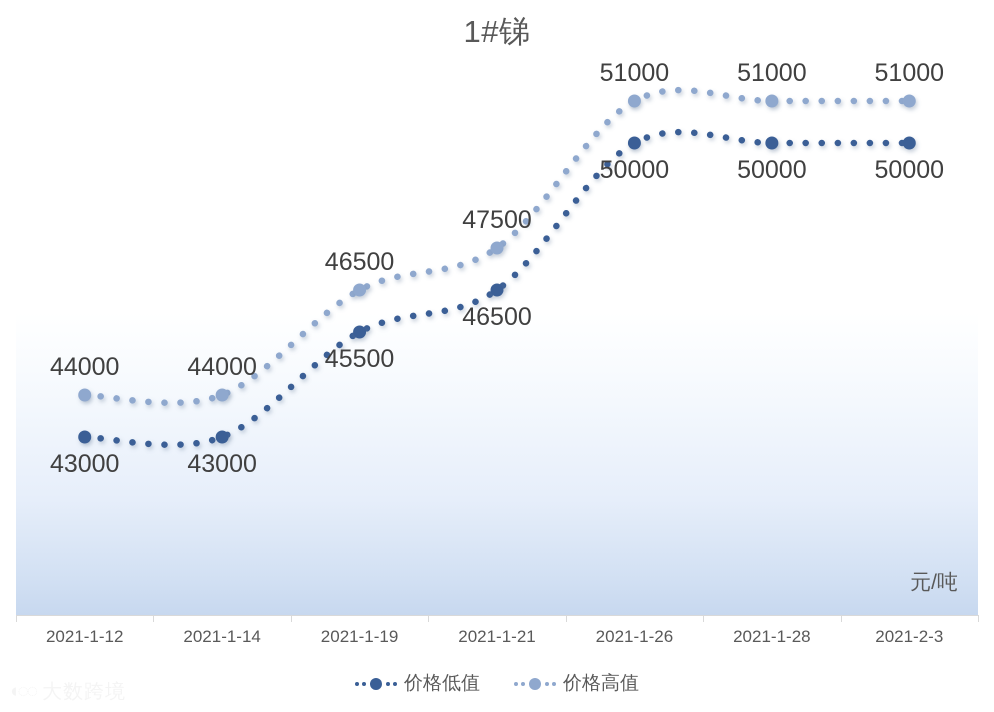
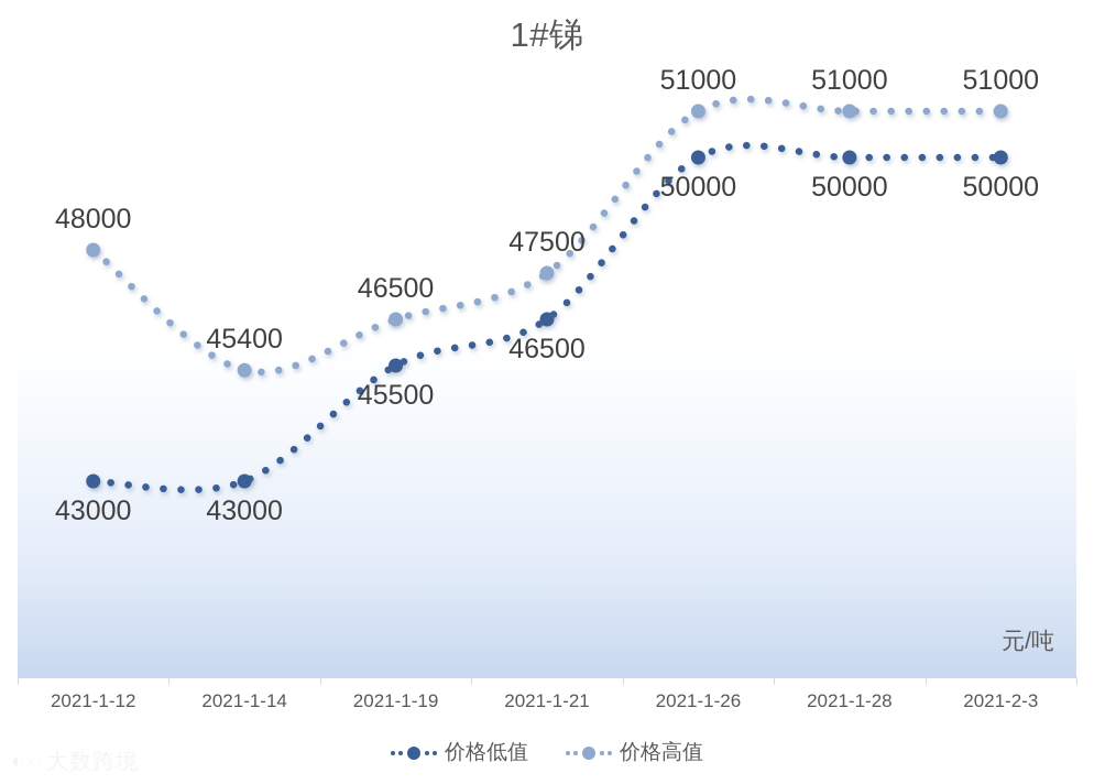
价格高值/2021-1-12: 44000 -> 48000
价格高值/2021-1-14: 44000 -> 45400
